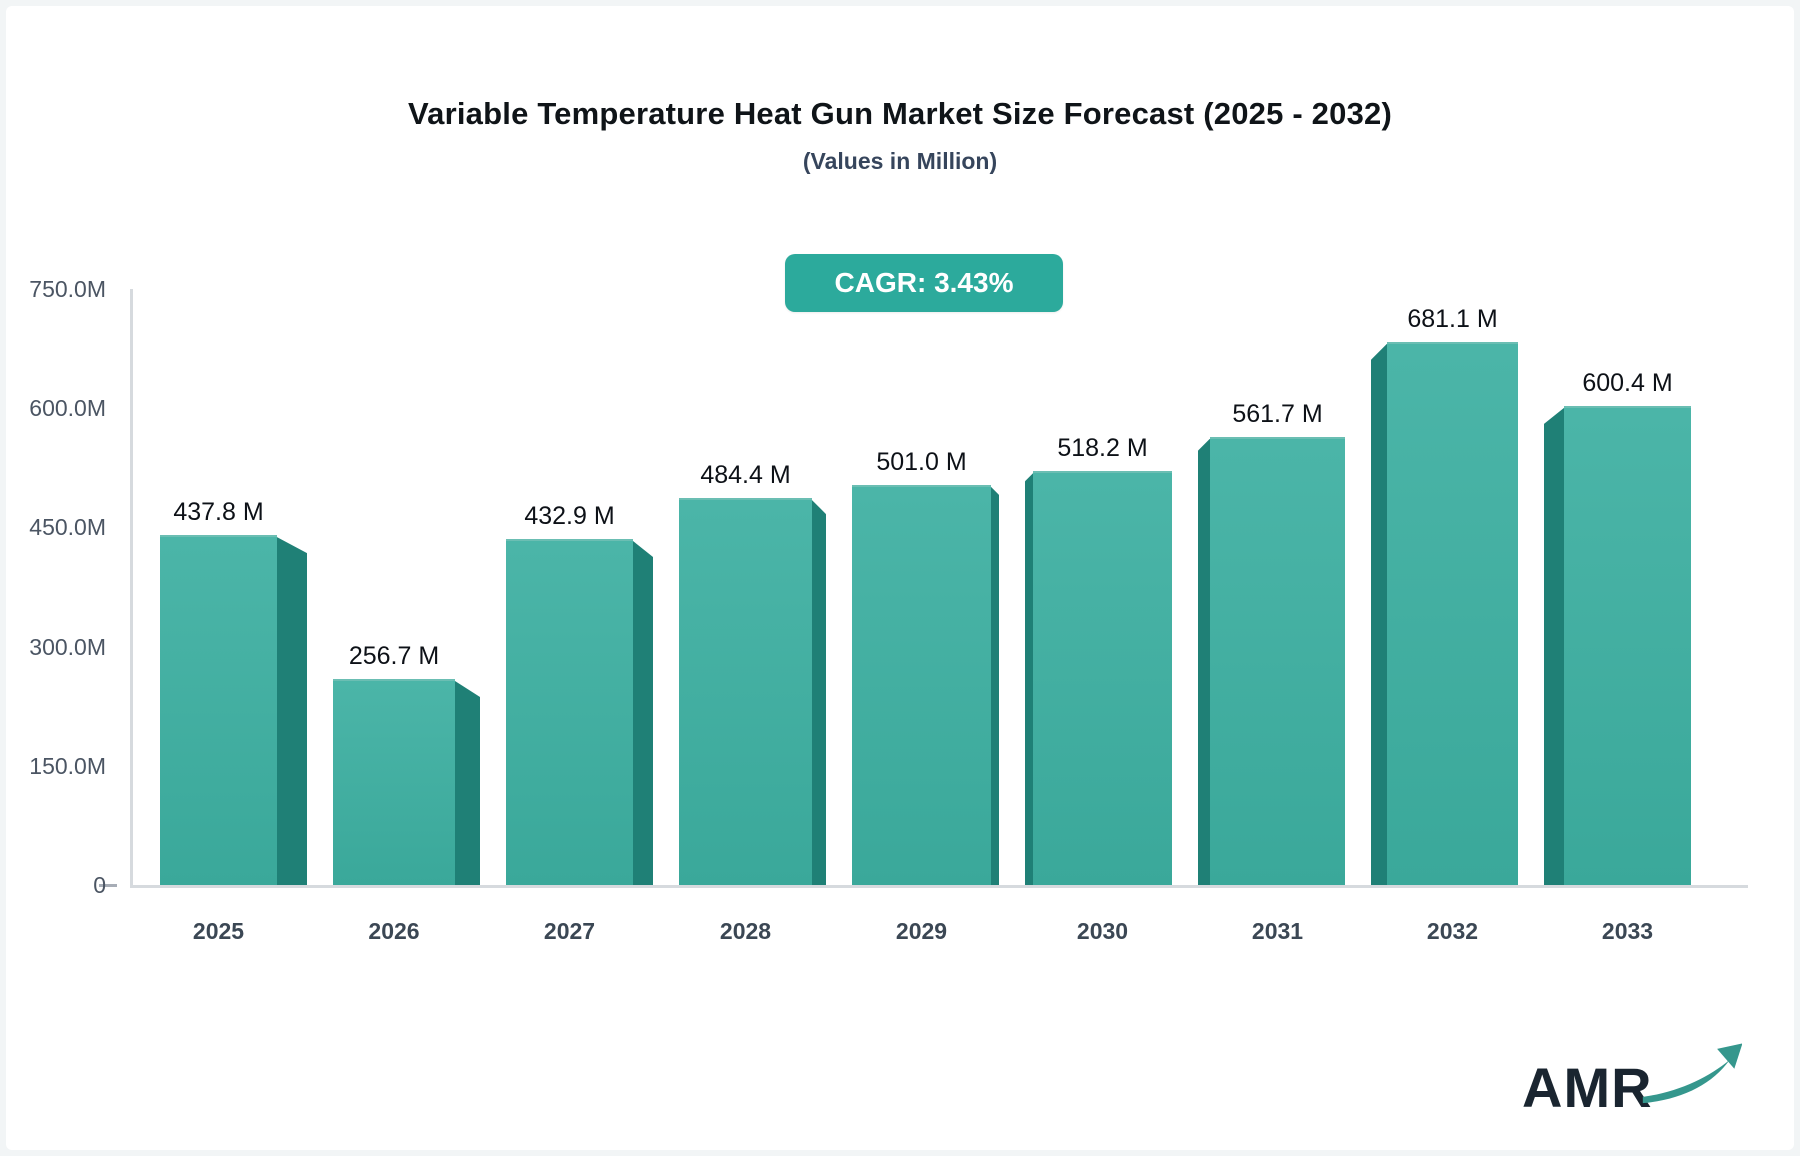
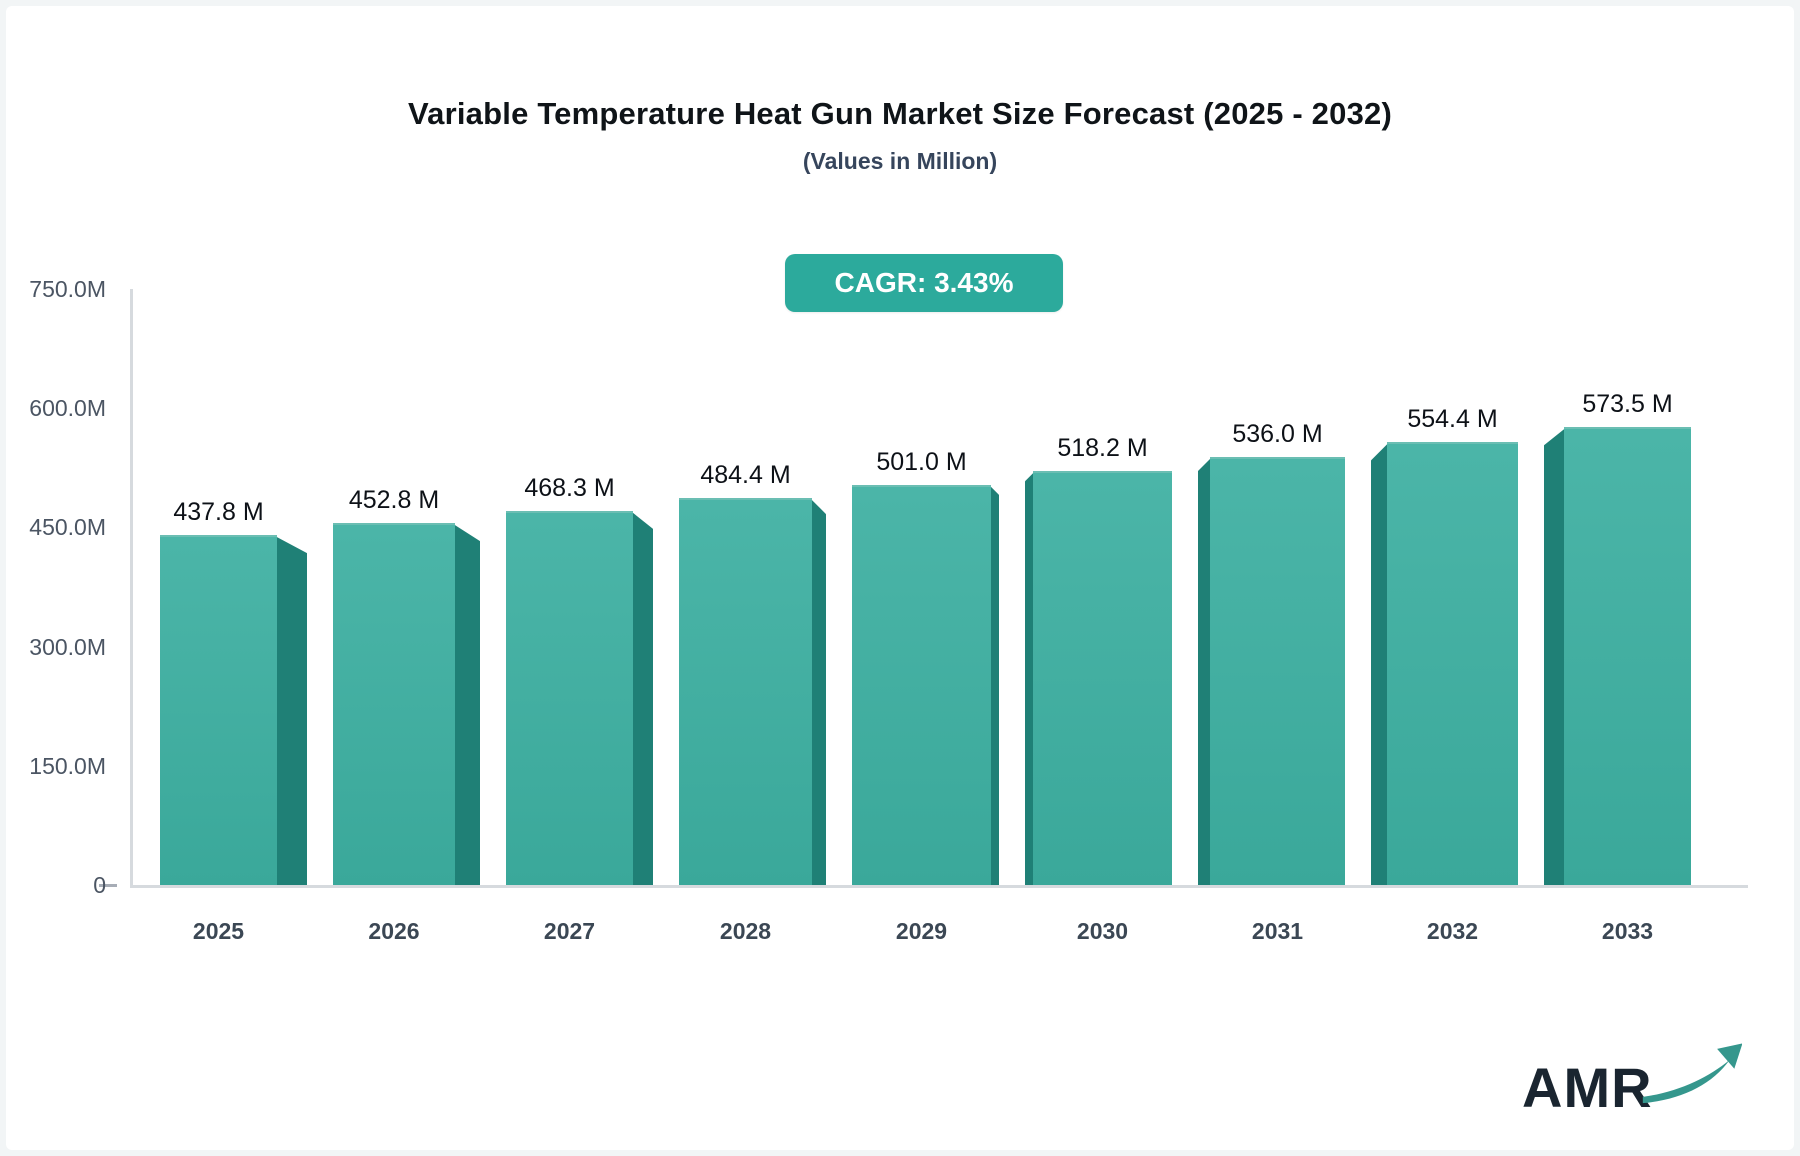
2026: 256.7 -> 452.8
2027: 432.9 -> 468.3
2031: 561.7 -> 536.0
2032: 681.1 -> 554.4
2033: 600.4 -> 573.5
